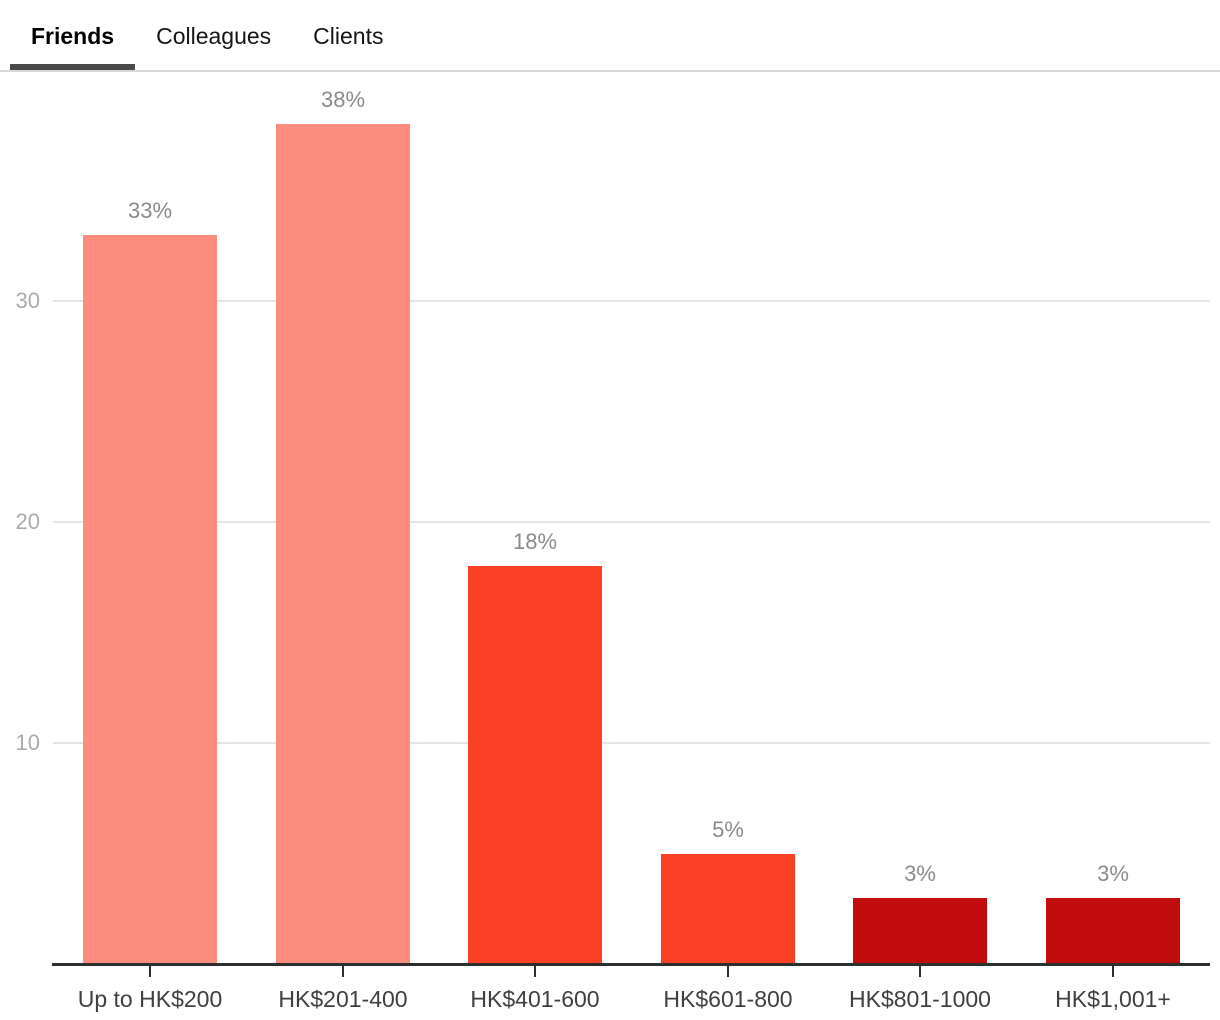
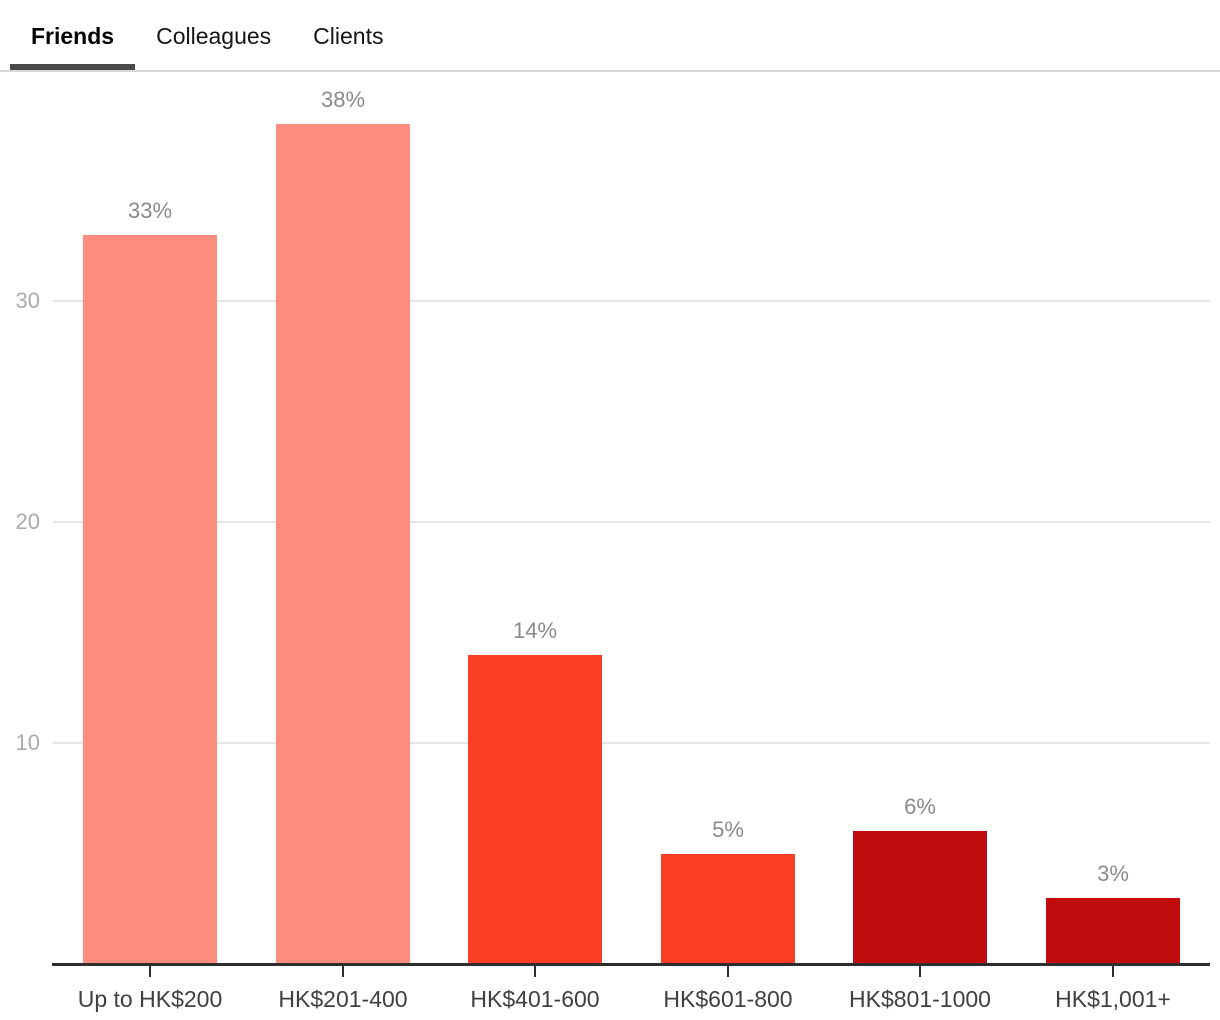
HK$401-600: 18% -> 14%
HK$801-1000: 3% -> 6%
